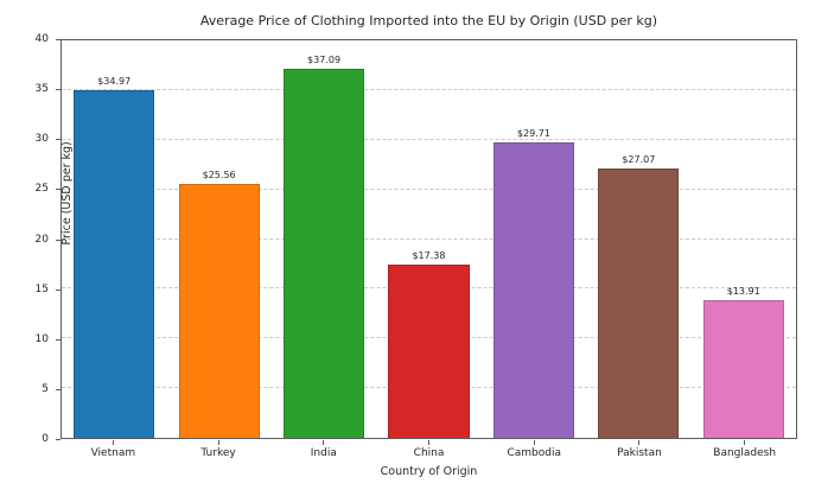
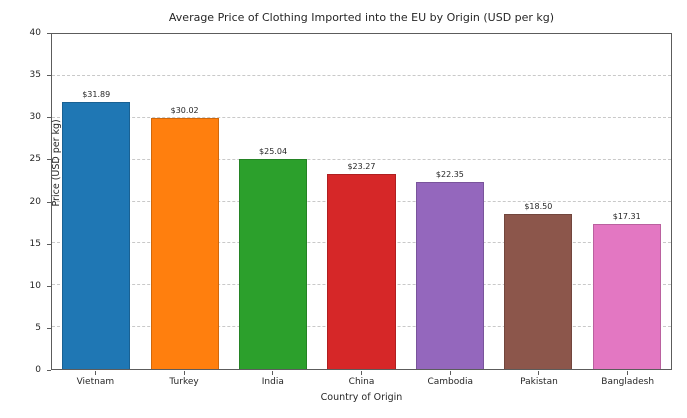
Vietnam: $34.97 -> $31.89
Turkey: $25.56 -> $30.02
India: $37.09 -> $25.04
China: $17.38 -> $23.27
Cambodia: $29.71 -> $22.35
Pakistan: $27.07 -> $18.50
Bangladesh: $13.91 -> $17.31
